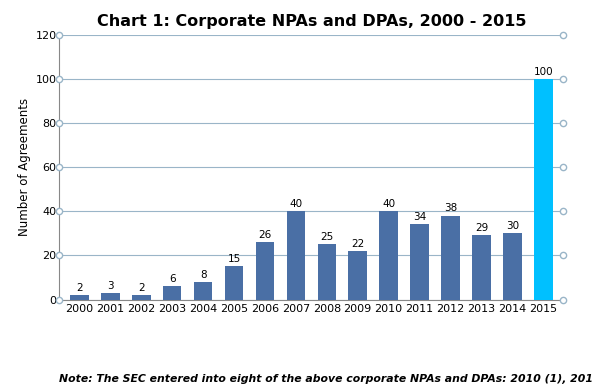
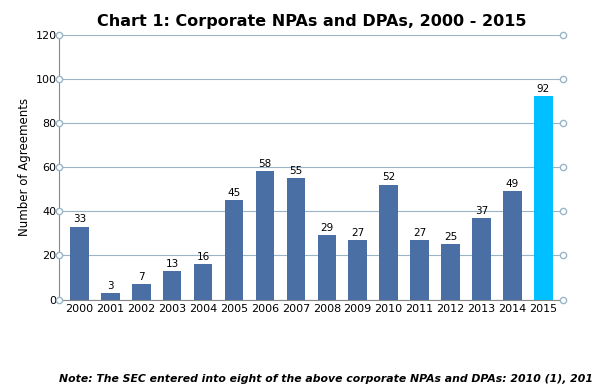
2000: 2 -> 33
2002: 2 -> 7
2003: 6 -> 13
2004: 8 -> 16
2005: 15 -> 45
2006: 26 -> 58
2007: 40 -> 55
2008: 25 -> 29
2009: 22 -> 27
2010: 40 -> 52
2011: 34 -> 27
2012: 38 -> 25
2013: 29 -> 37
2014: 30 -> 49
2015: 100 -> 92
